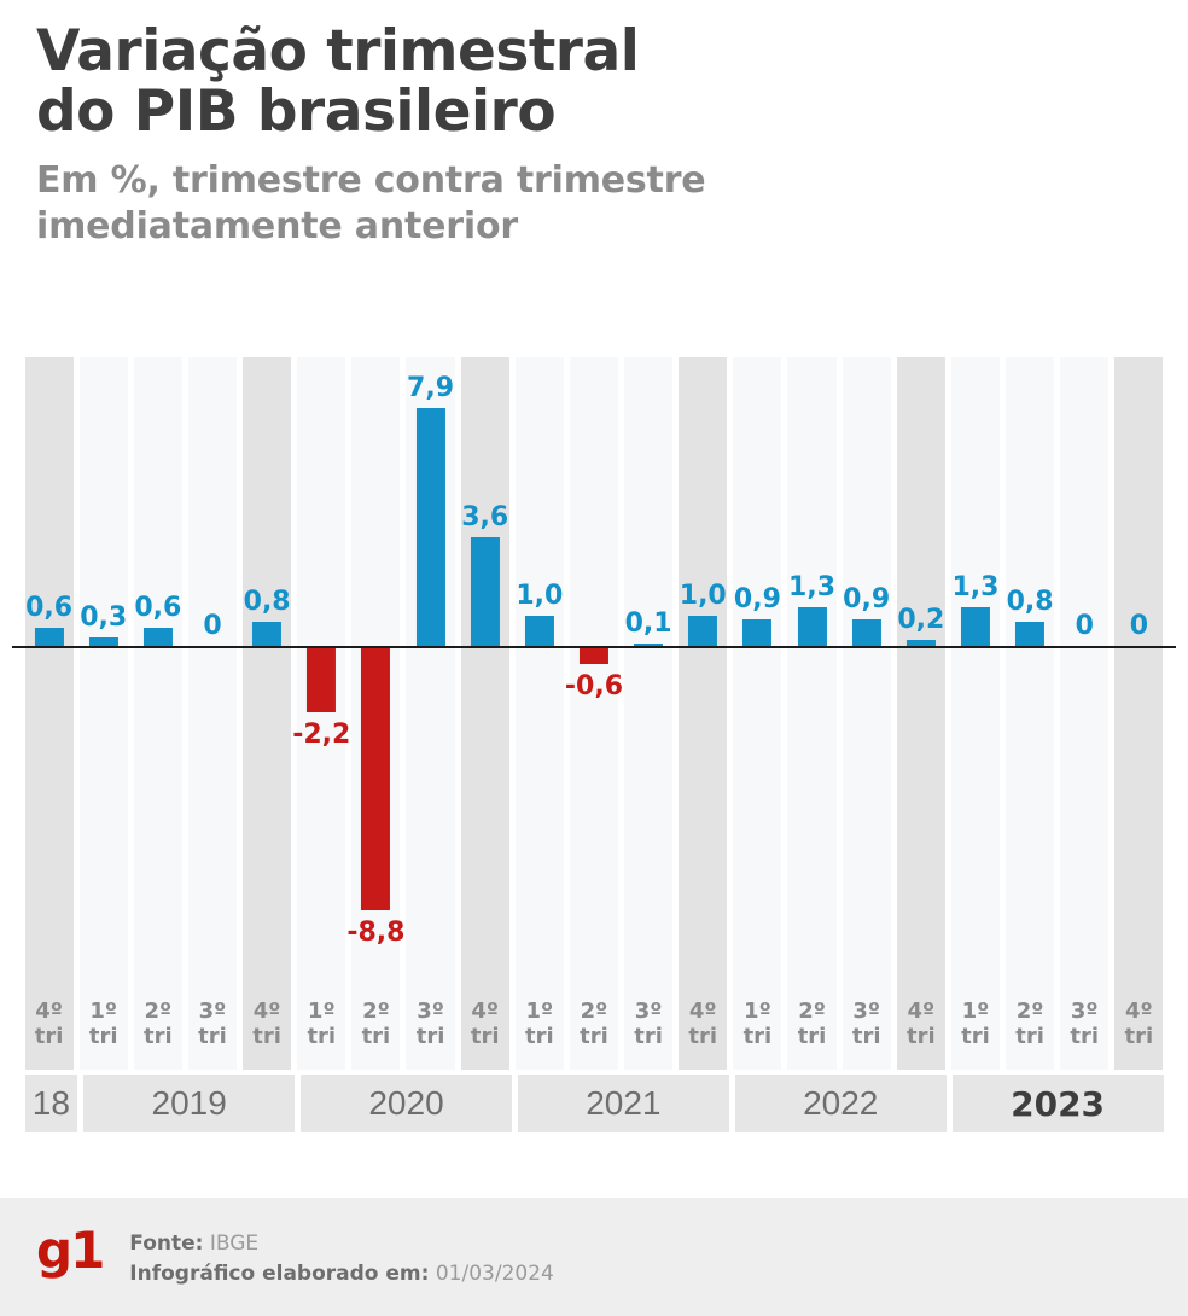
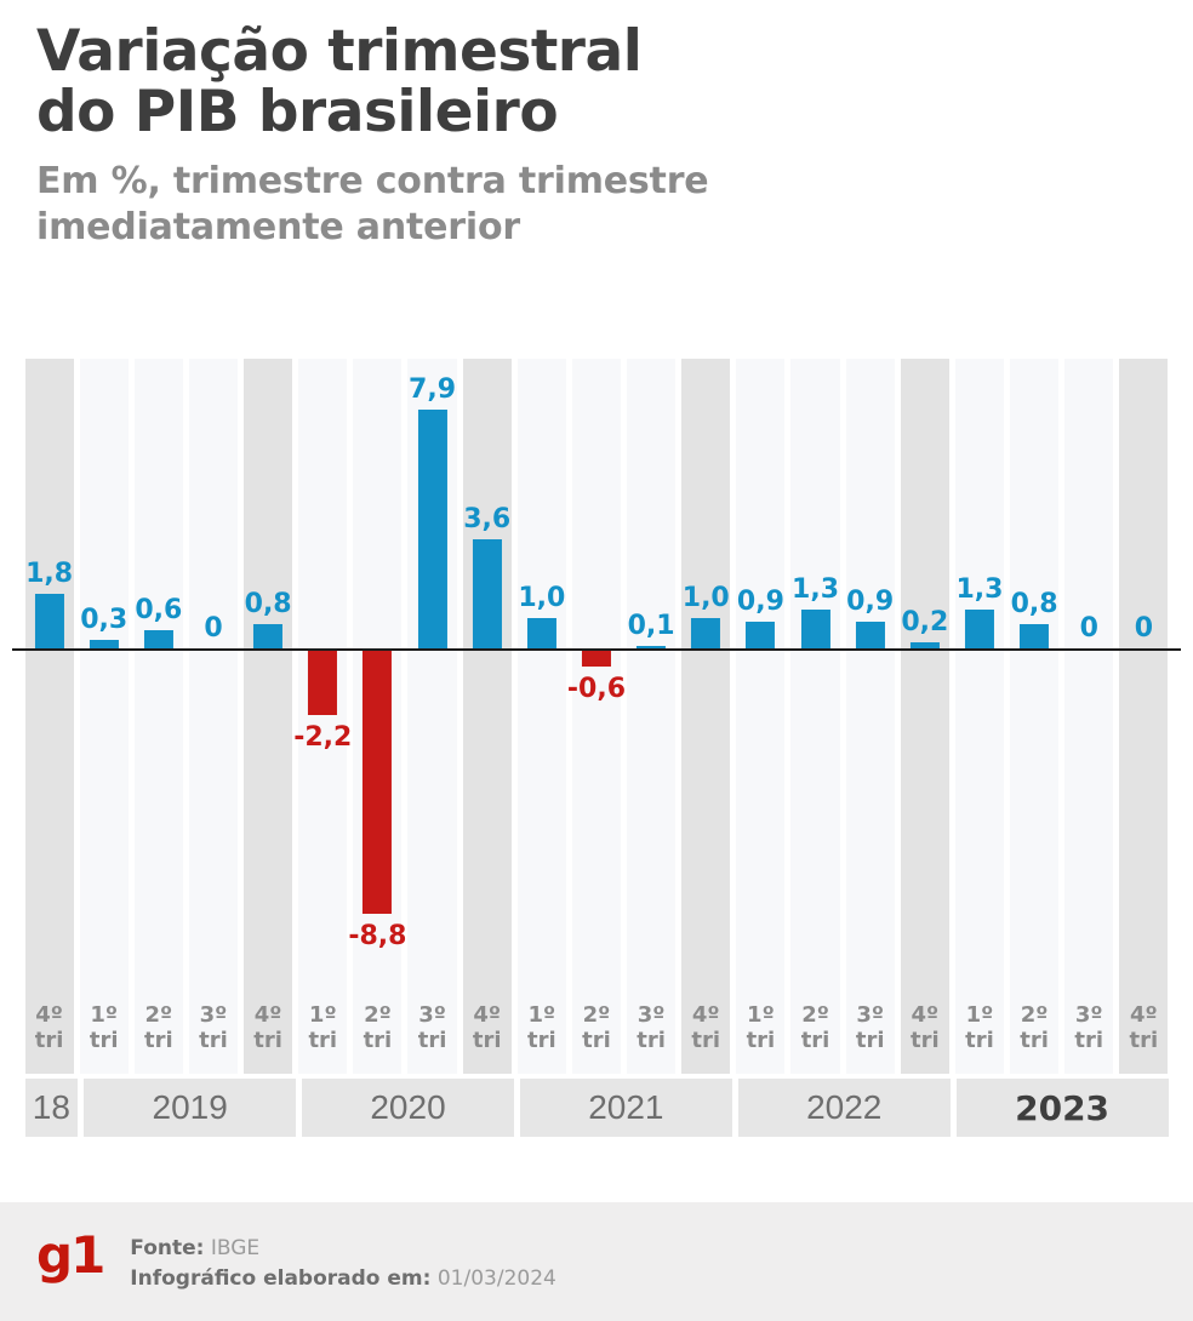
4º tri 18: 0,6 -> 1,8
